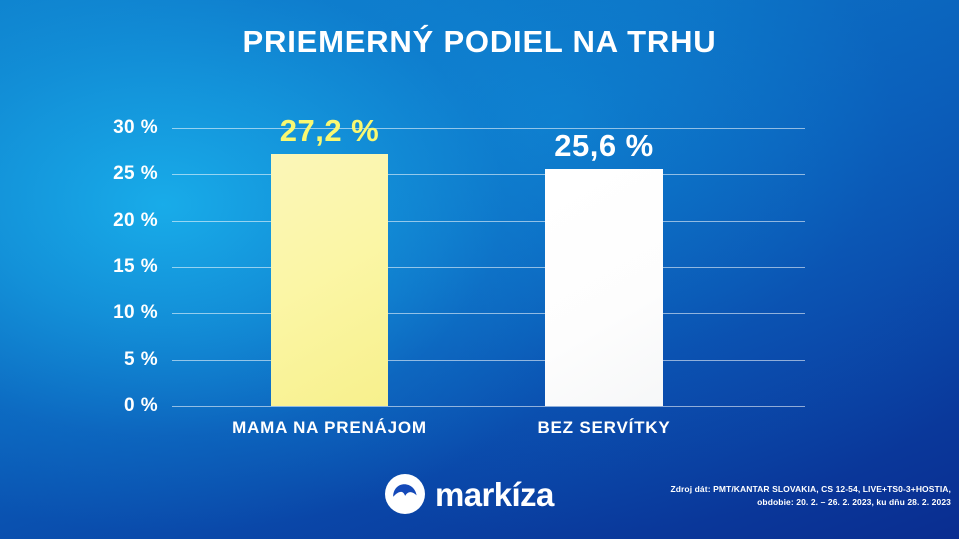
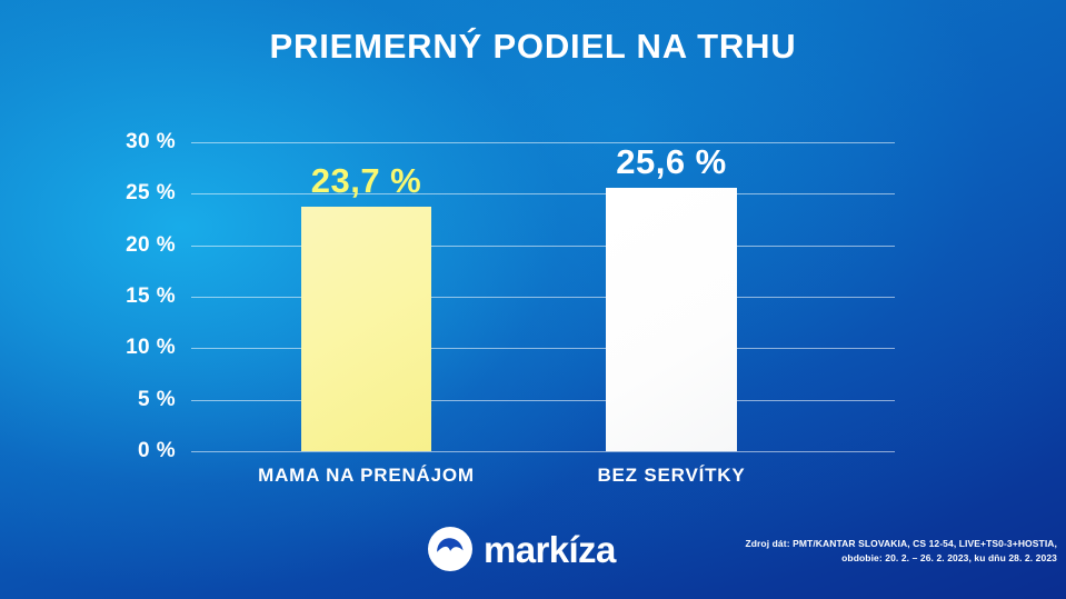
MAMA NA PRENÁJOM: 27,2 -> 23,7
